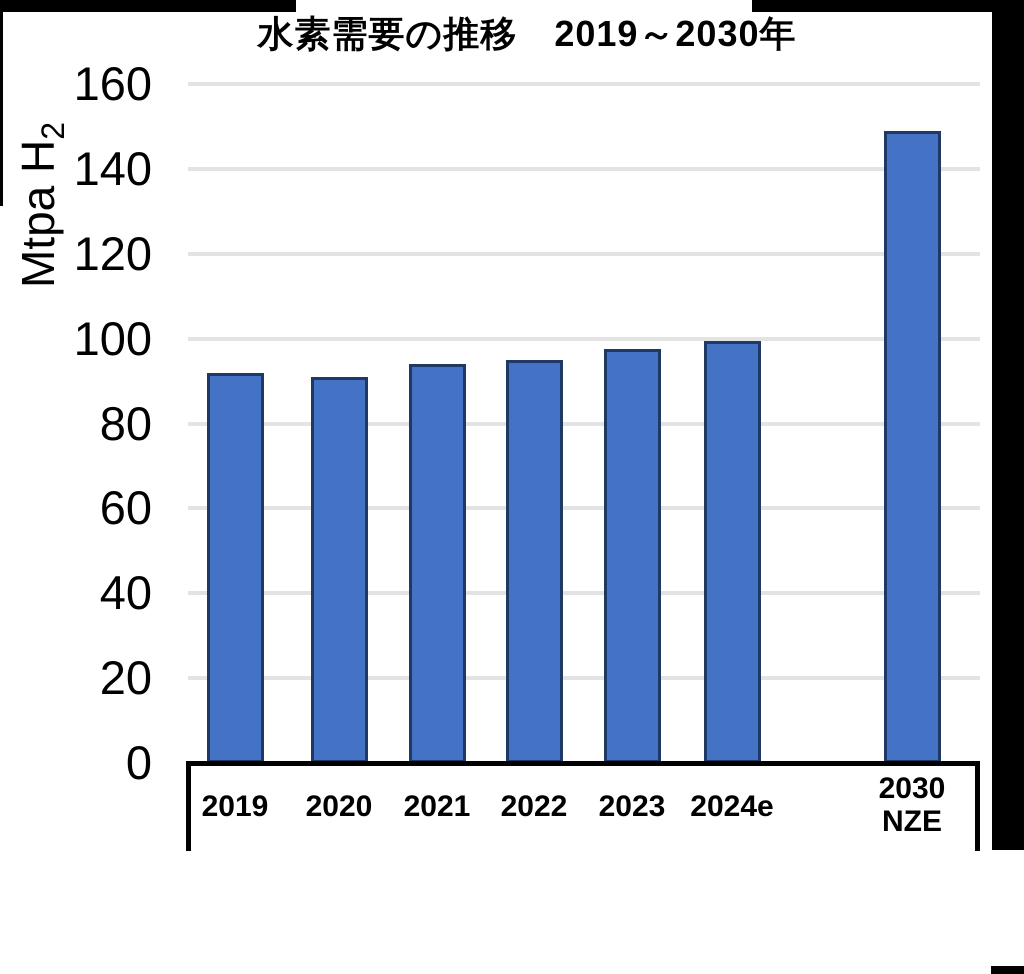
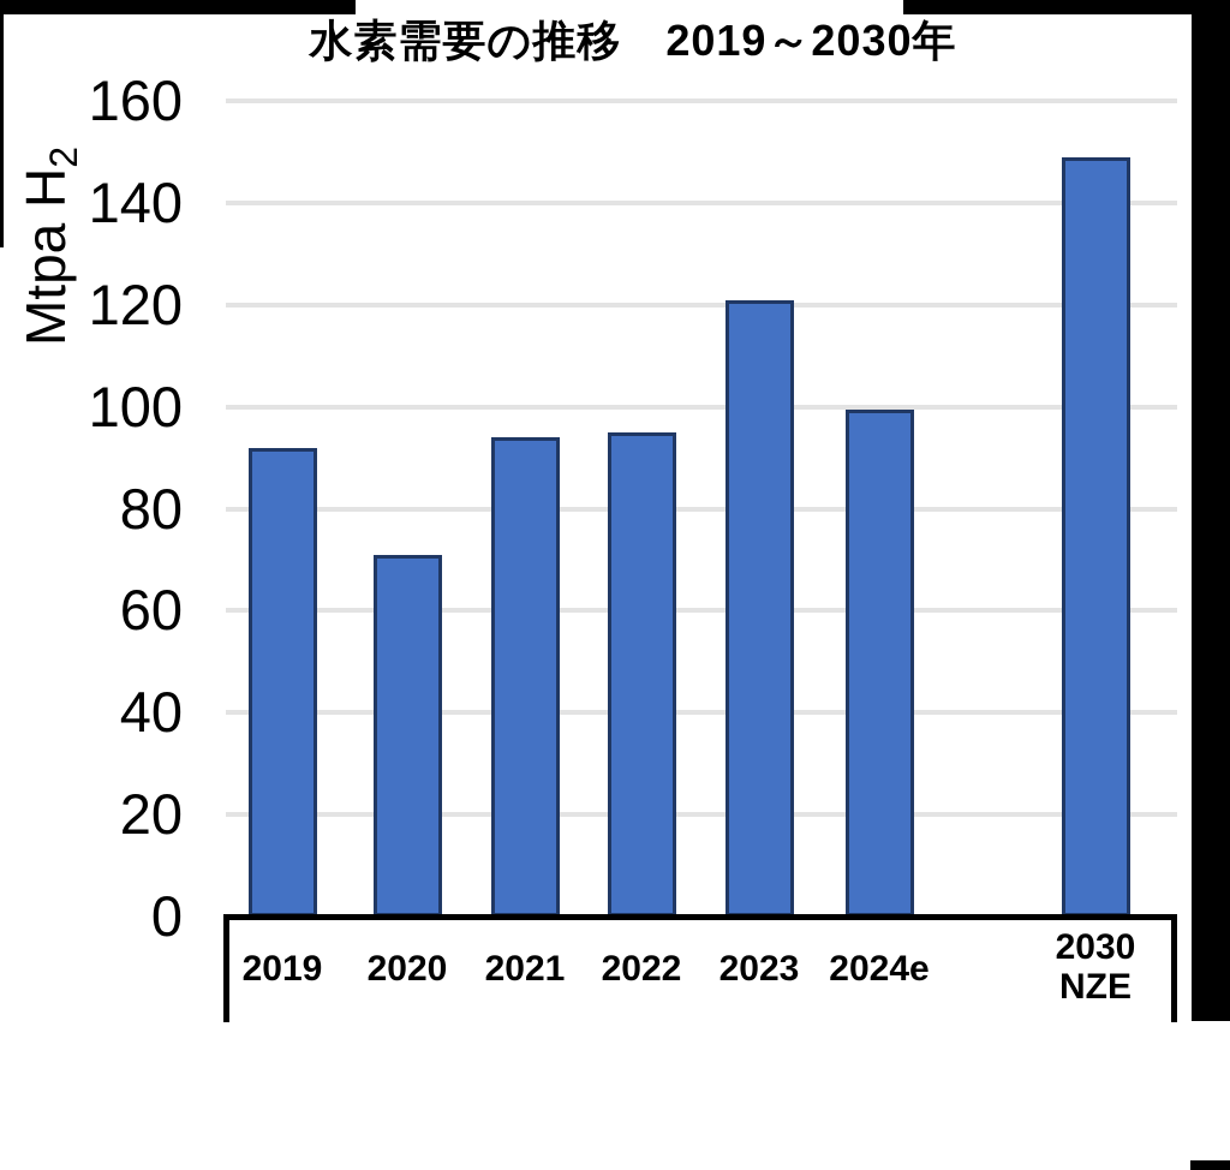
2020: 91 -> 71
2023: 98 -> 121
